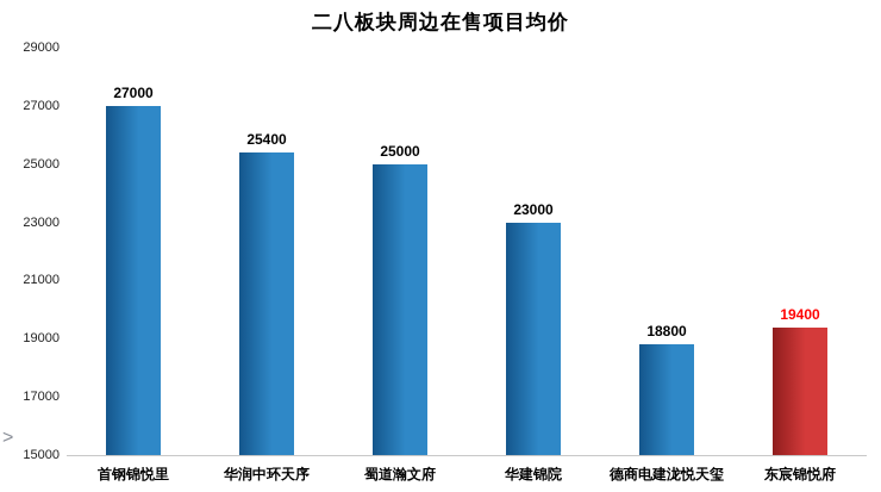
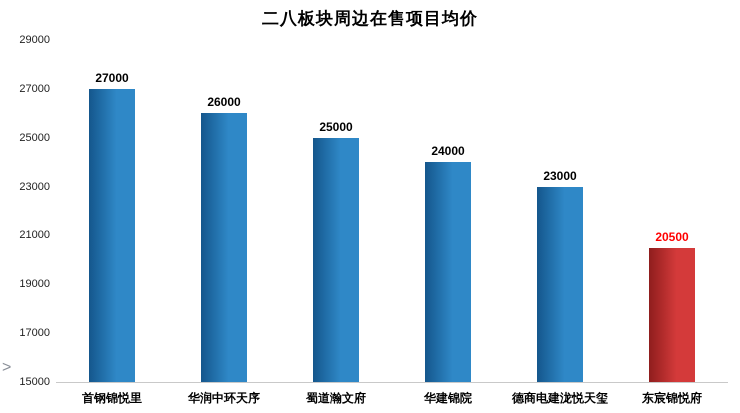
华润中环天序: 25400 -> 26000
华建锦院: 23000 -> 24000
德商电建泷悦天玺: 18800 -> 23000
东宸锦悦府: 19400 -> 20500
